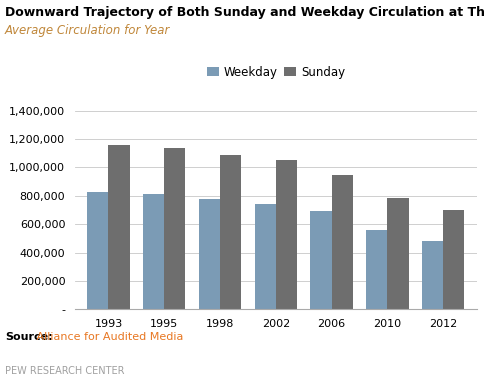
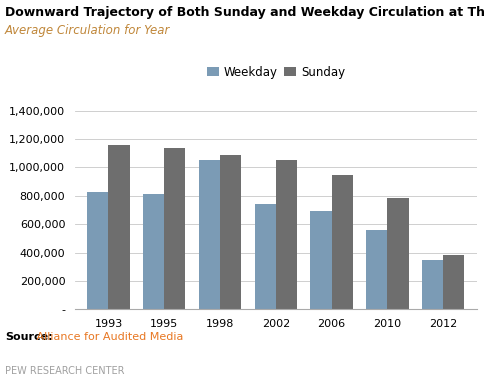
Weekday/1998: 780,000 -> 1,050,000
Weekday/2012: 480,000 -> 350,000
Sunday/2012: 700,000 -> 380,000
